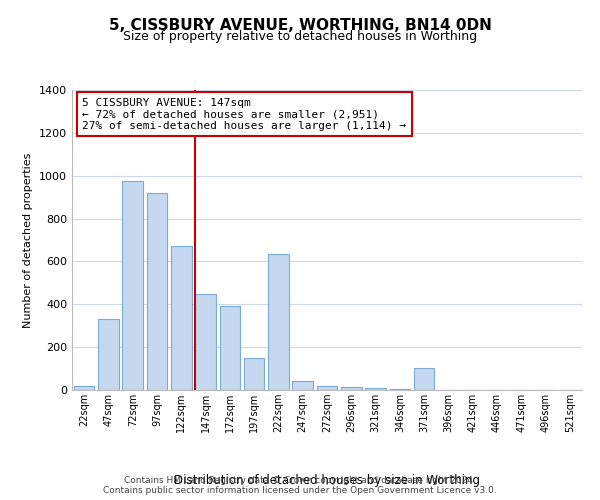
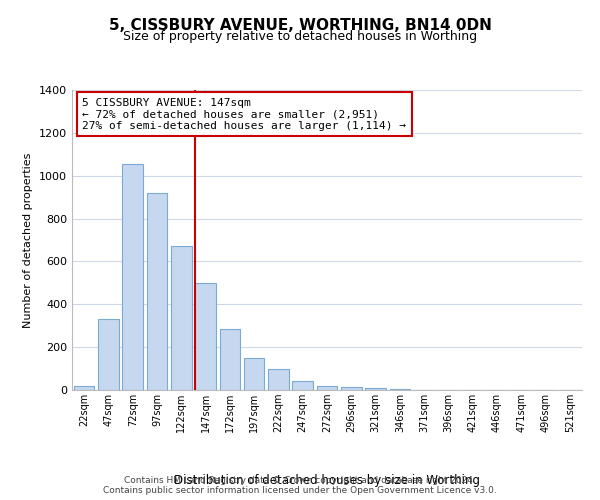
72sqm: 975 -> 1055
147sqm: 450 -> 500
172sqm: 390 -> 285
222sqm: 635 -> 100
371sqm: 105 -> 2
